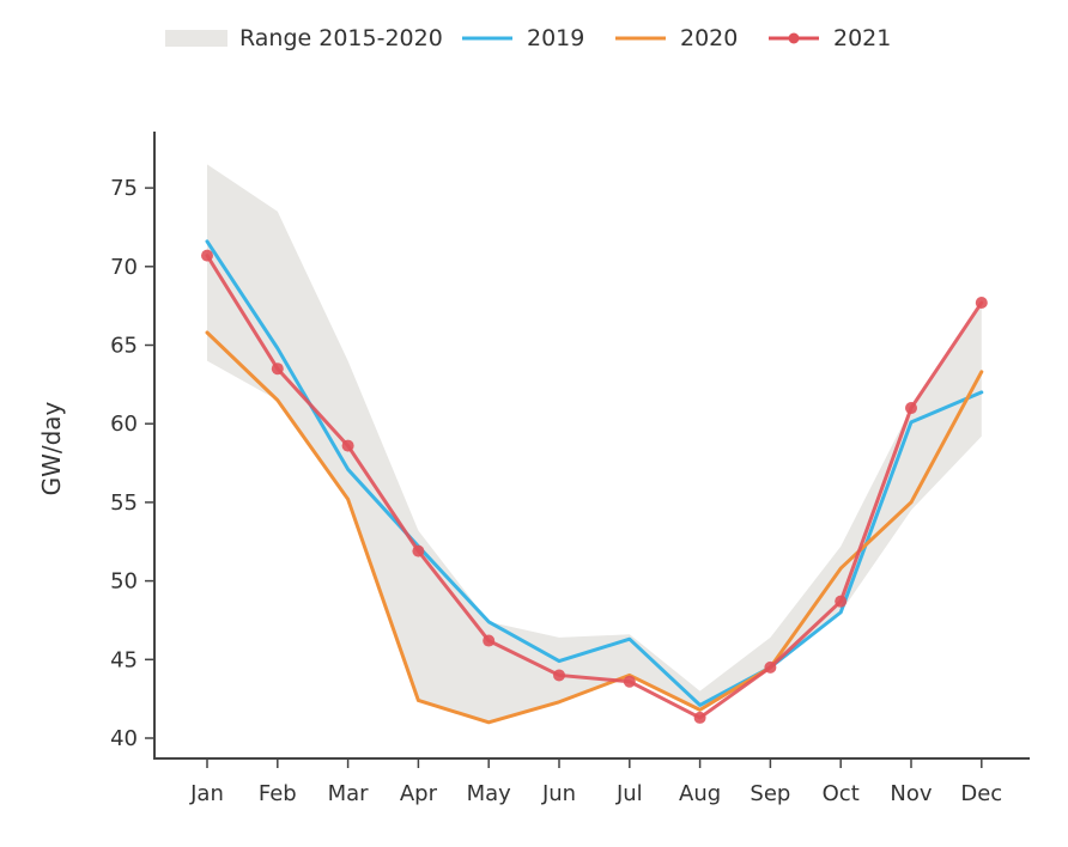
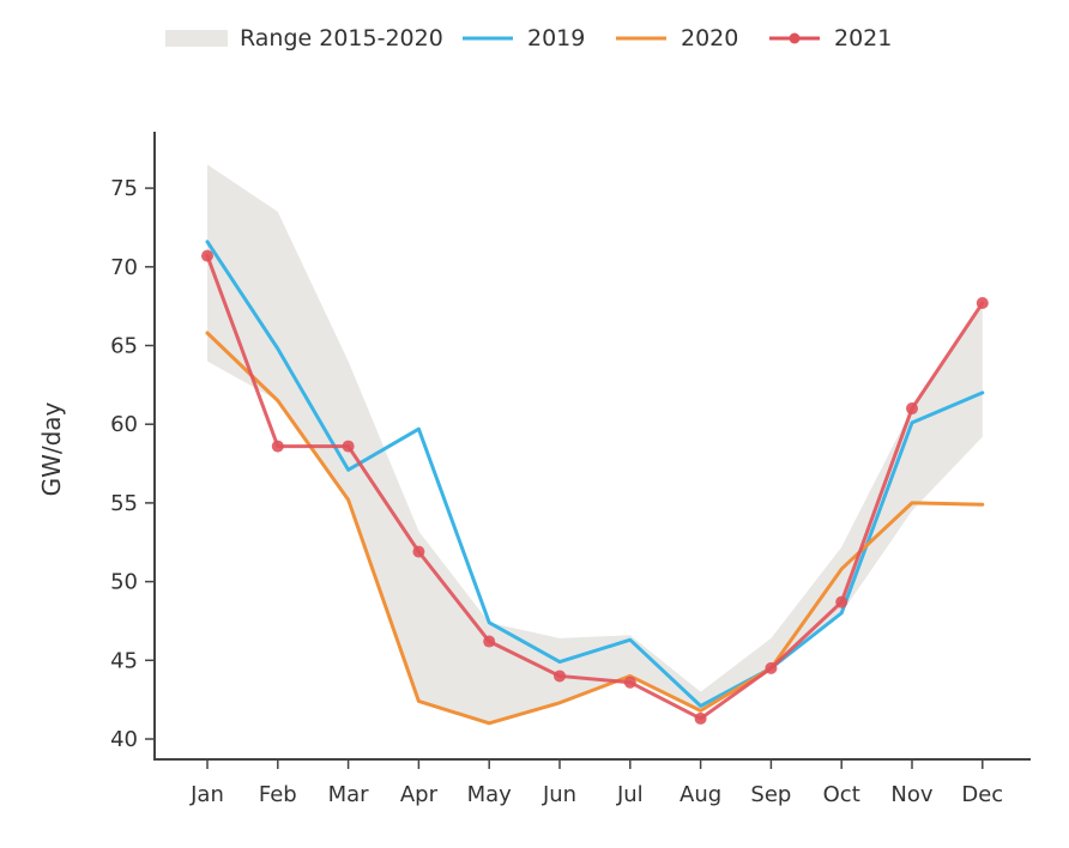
2021/Feb: 63.5 -> 58.6
2019/Apr: 52.2 -> 59.7
2020/Dec: 63.3 -> 54.9
